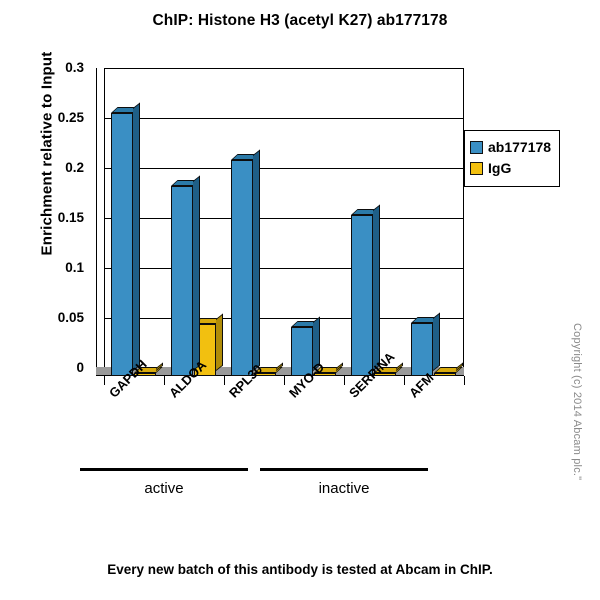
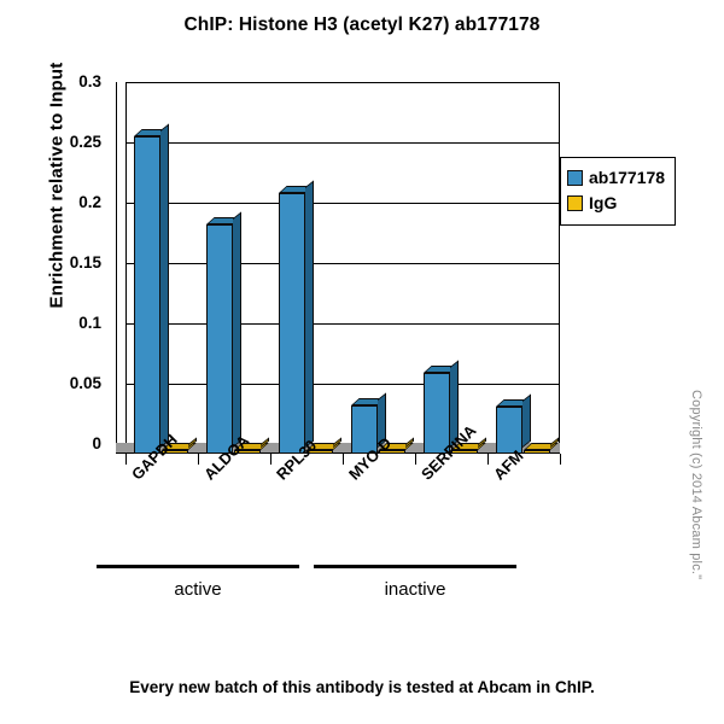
IgG/ALDOA: 0.052 -> 0.002
ab177178/MYO-D: 0.049 -> 0.040
ab177178/SERPINA: 0.161 -> 0.067
ab177178/AFM: 0.053 -> 0.039
